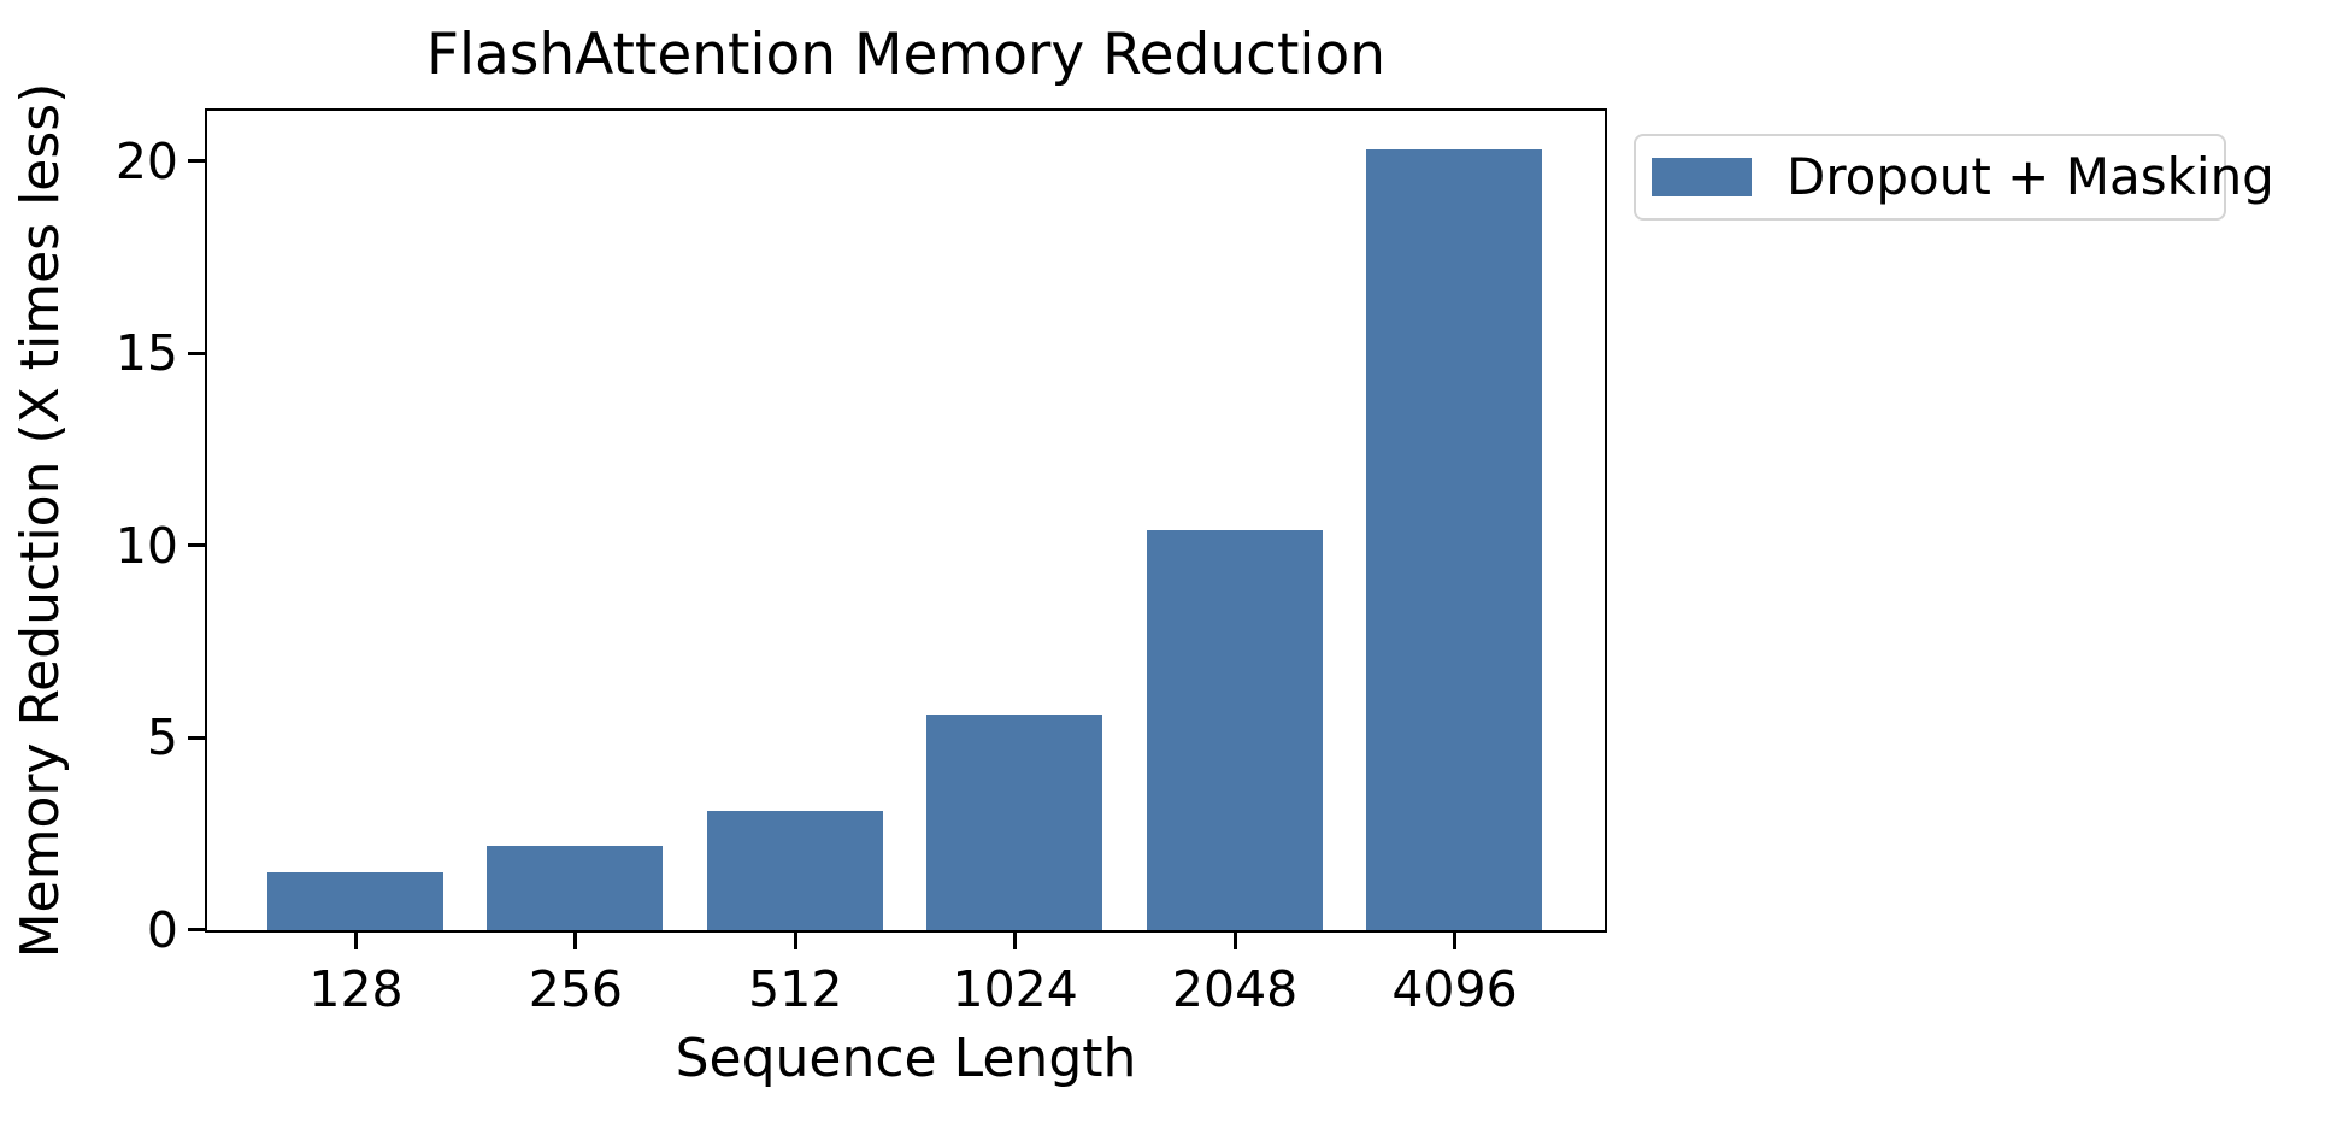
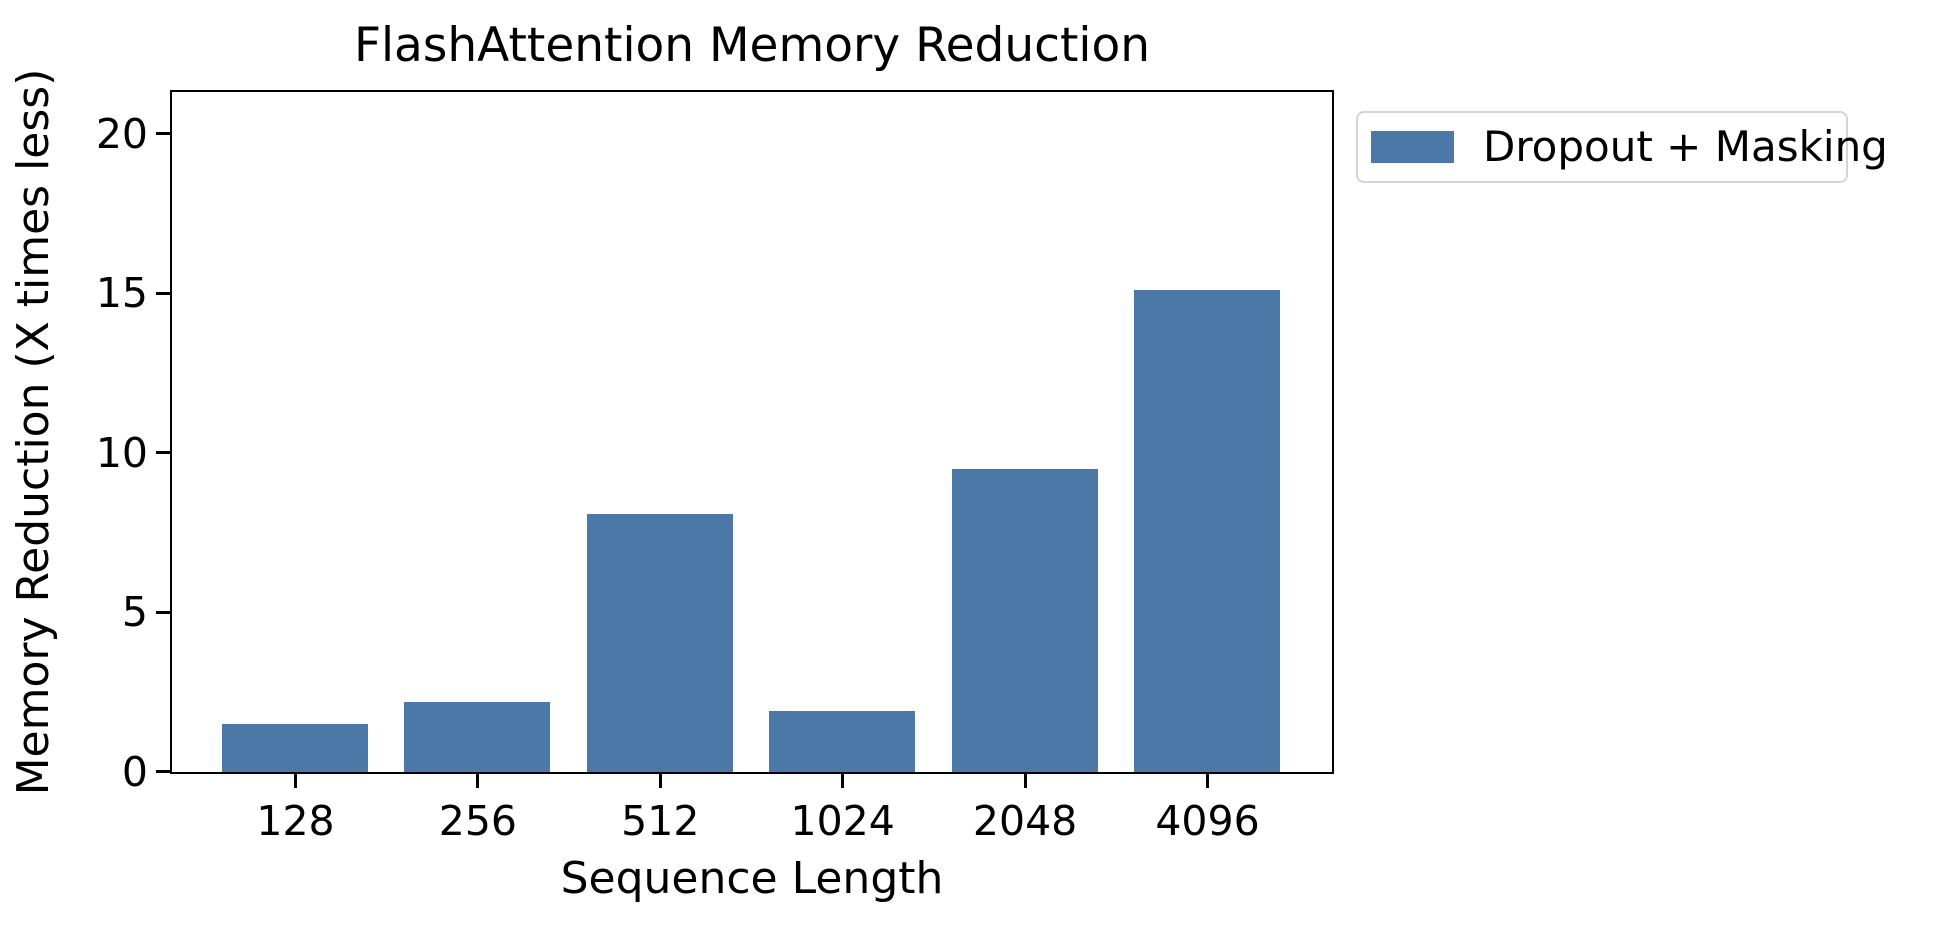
512: 3.1 -> 8.1
1024: 5.6 -> 1.9
2048: 10.4 -> 9.5
4096: 20.3 -> 15.1
